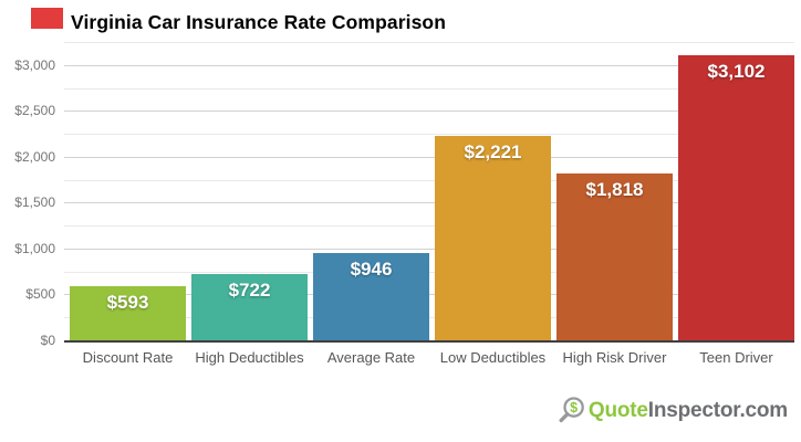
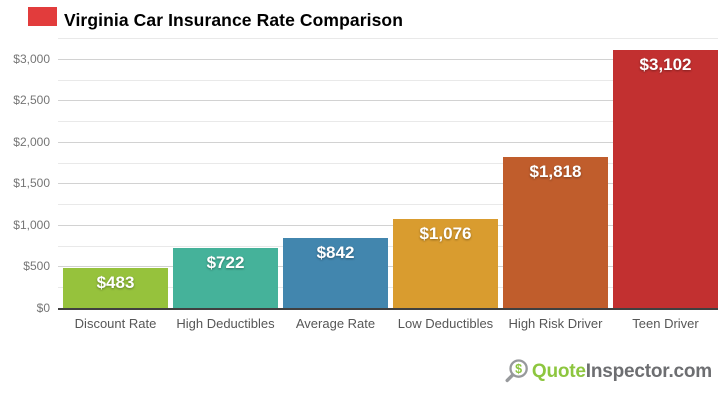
Discount Rate: $593 -> $483
Average Rate: $946 -> $842
Low Deductibles: $2,221 -> $1,076
